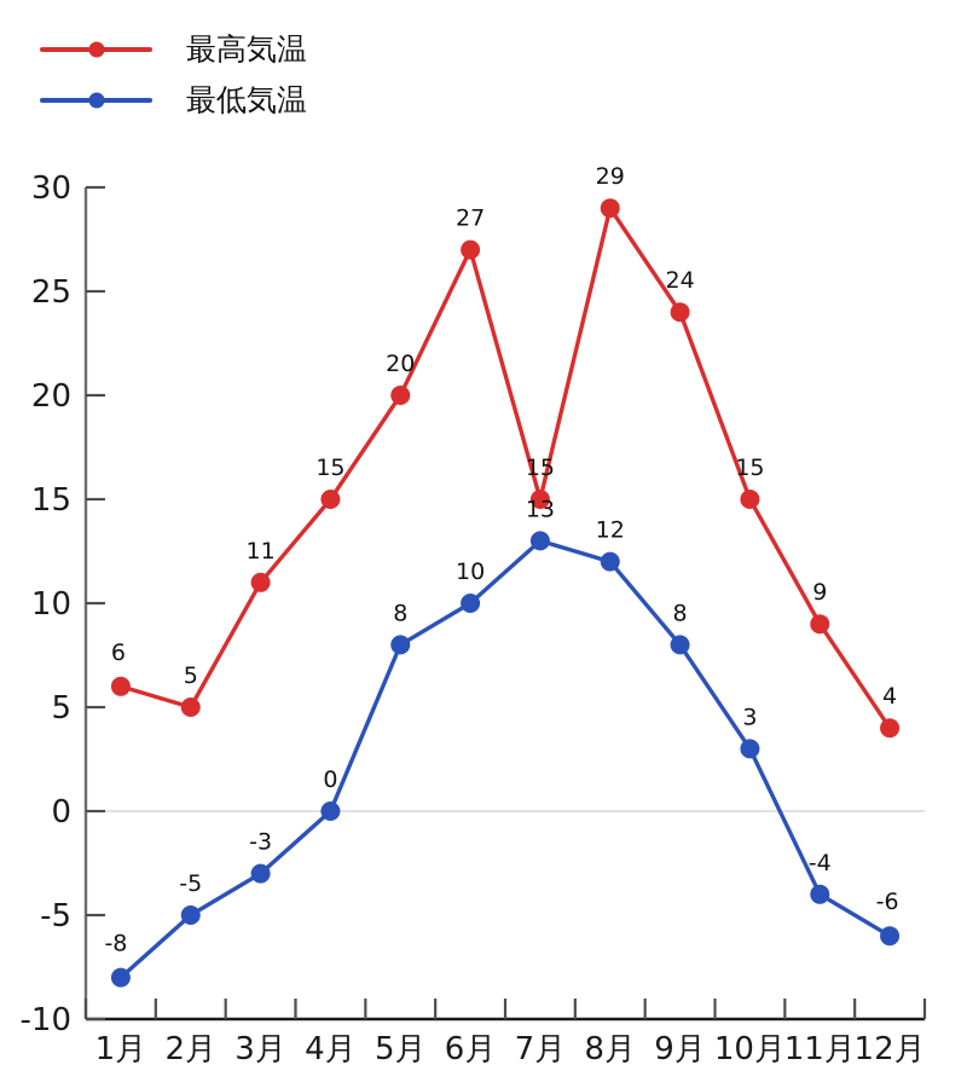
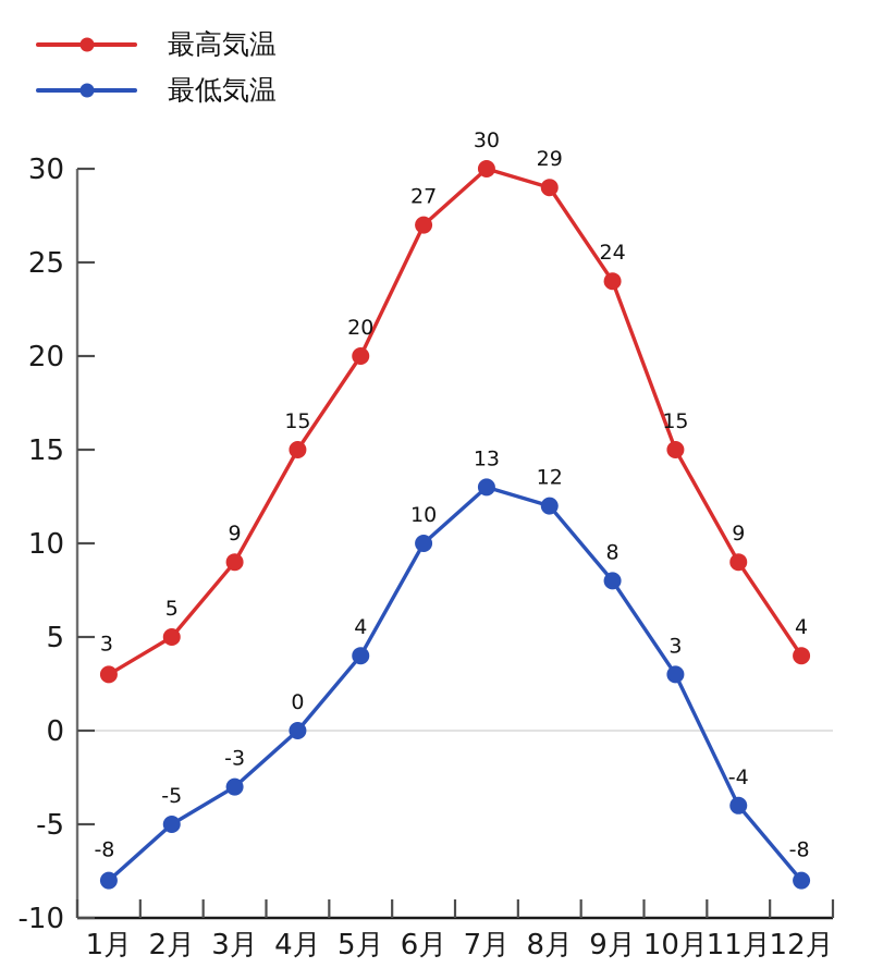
最高気温/1月: 6 -> 3
最高気温/3月: 11 -> 9
最低気温/5月: 8 -> 4
最高気温/7月: 15 -> 30
最低気温/12月: -6 -> -8
